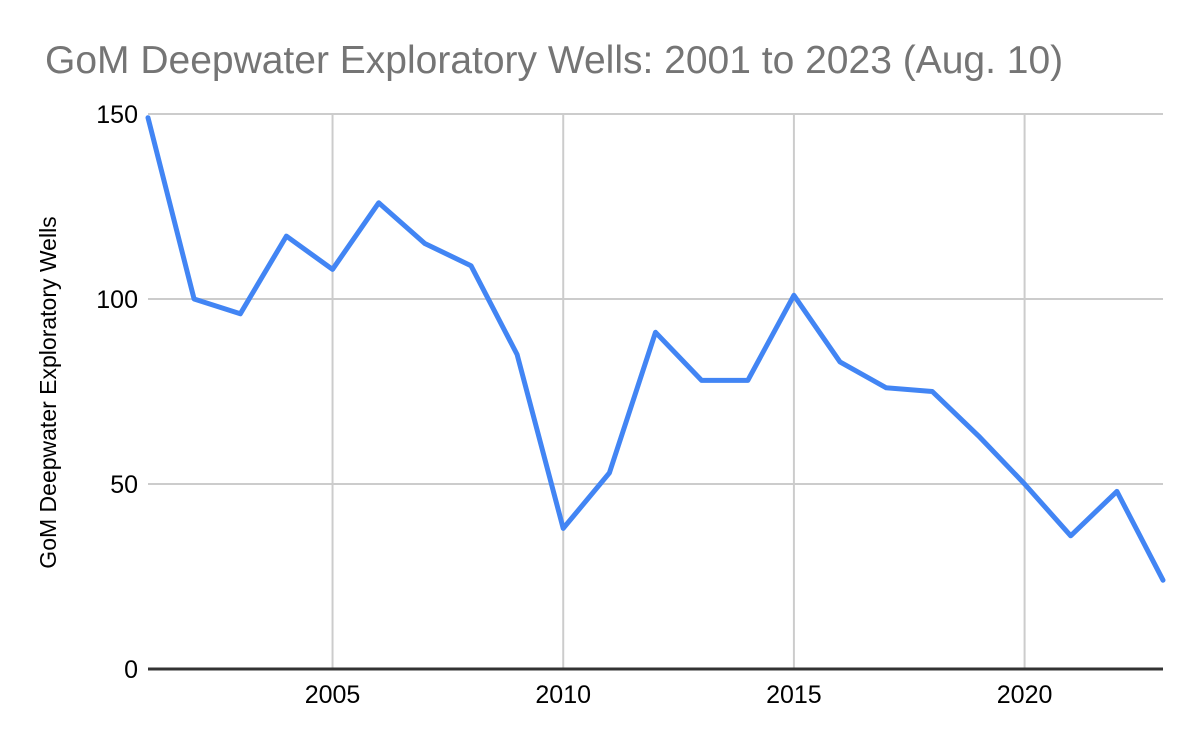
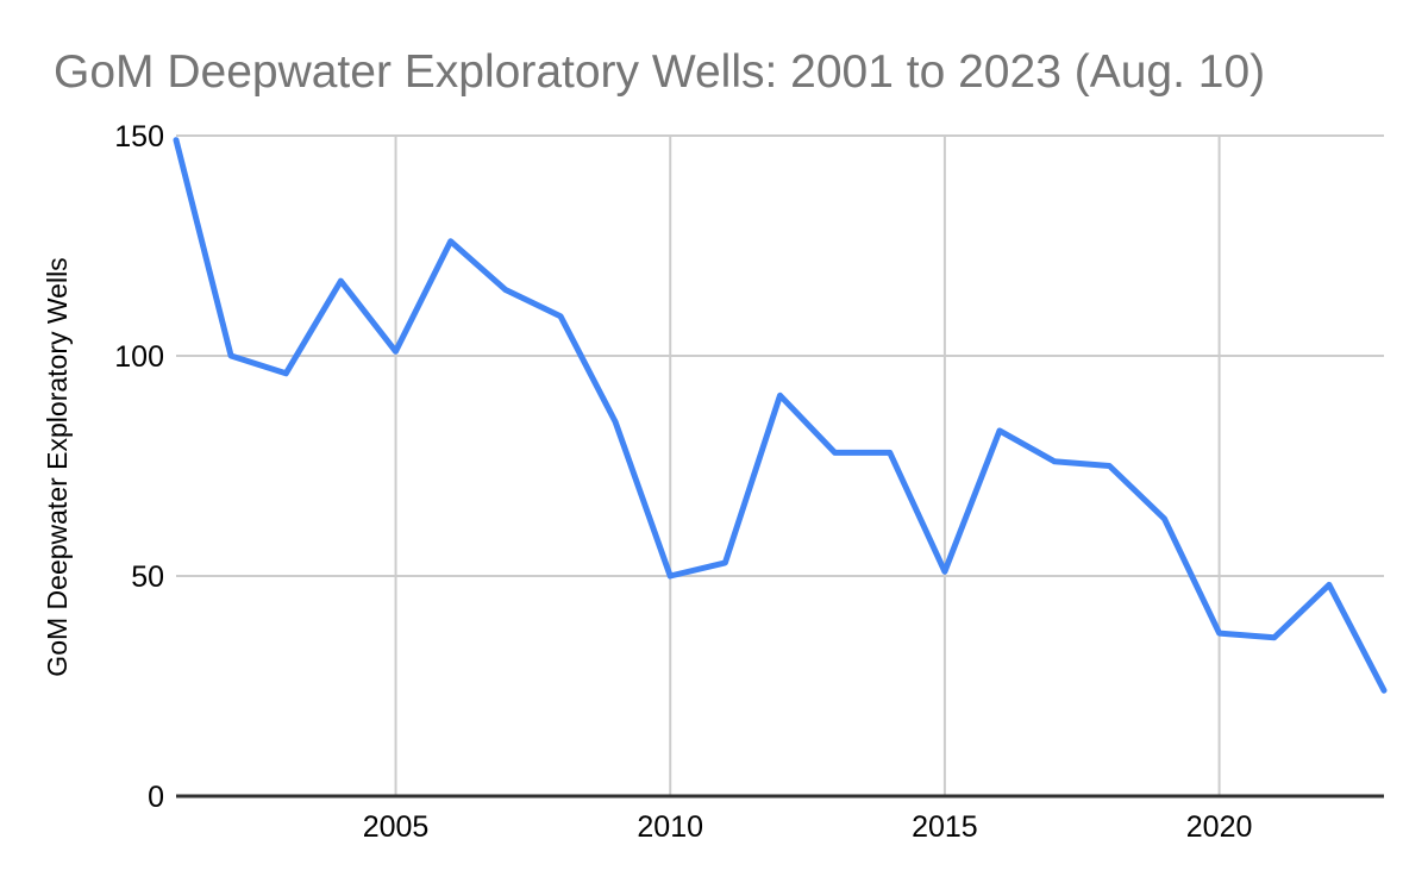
2005: 108 -> 101
2010: 38 -> 50
2015: 101 -> 51
2020: 50 -> 37
